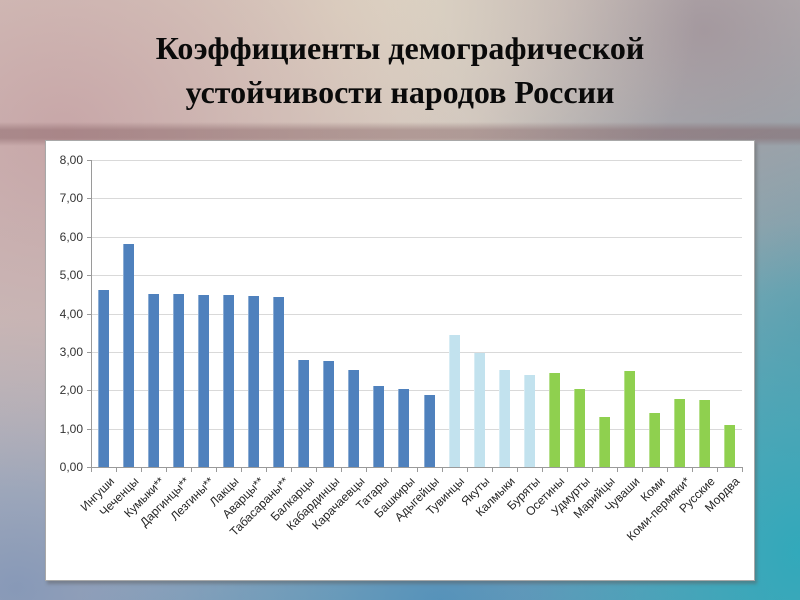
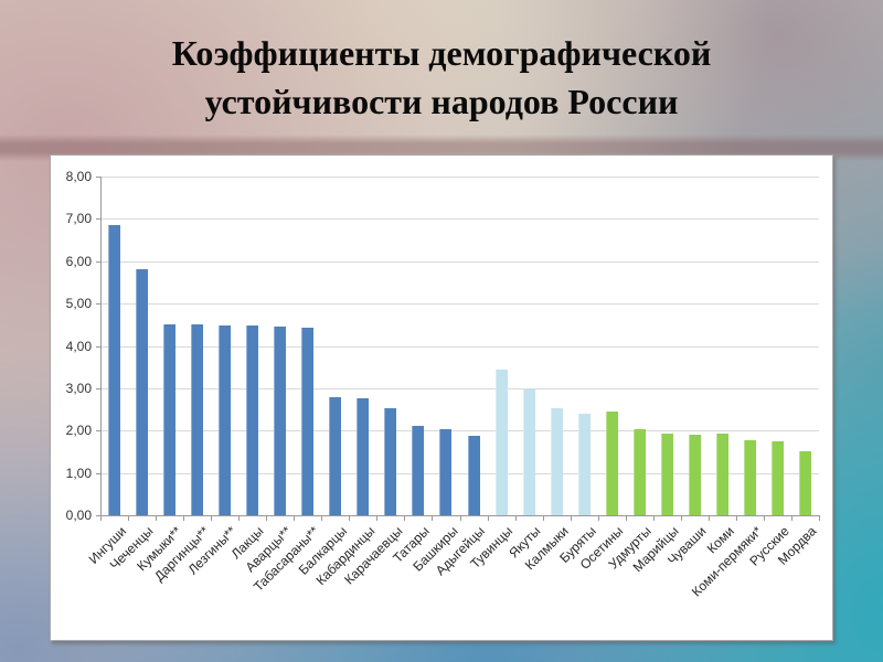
Ингуши: 4,6 -> 6,8
Марийцы: 1,3 -> 1,9
Чуваши: 2,5 -> 1,9
Коми: 1,4 -> 1,9
Мордва: 1,1 -> 1,5
